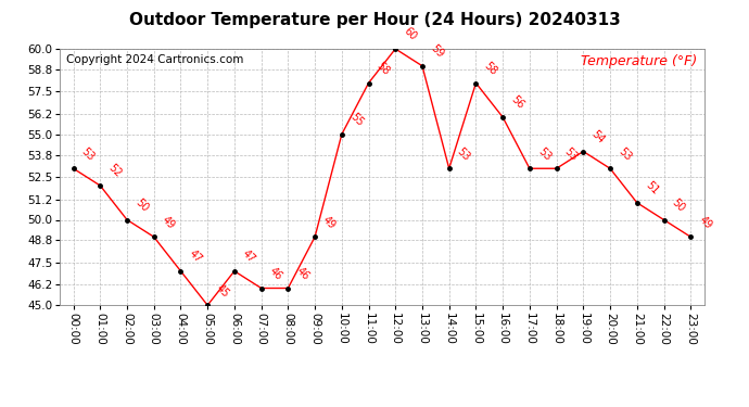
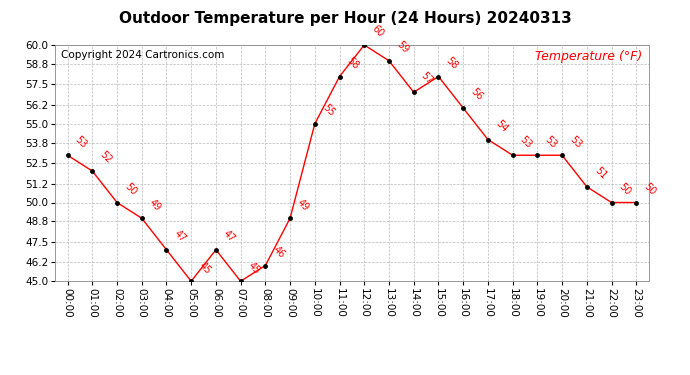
07:00: 46 -> 45
14:00: 53 -> 57
17:00: 53 -> 54
19:00: 54 -> 53
23:00: 49 -> 50
